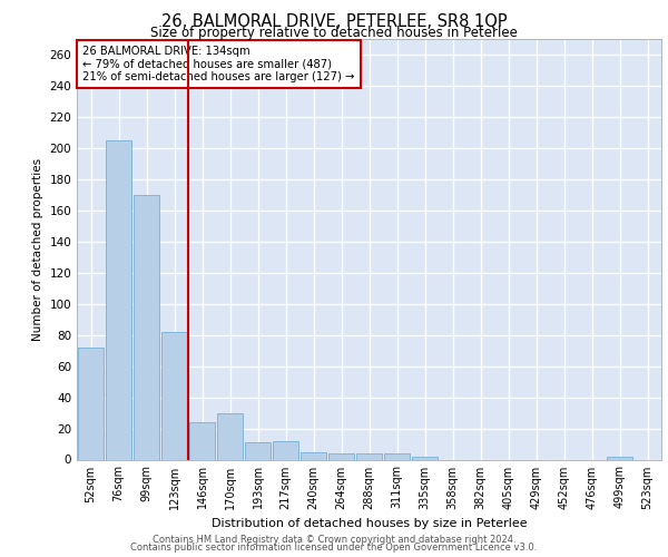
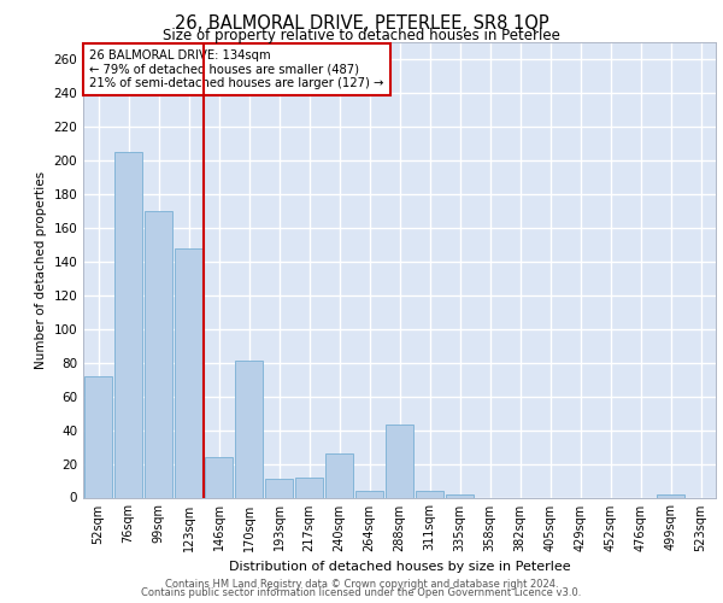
123sqm: 82 -> 148
170sqm: 30 -> 81
240sqm: 5 -> 26
288sqm: 4 -> 43
